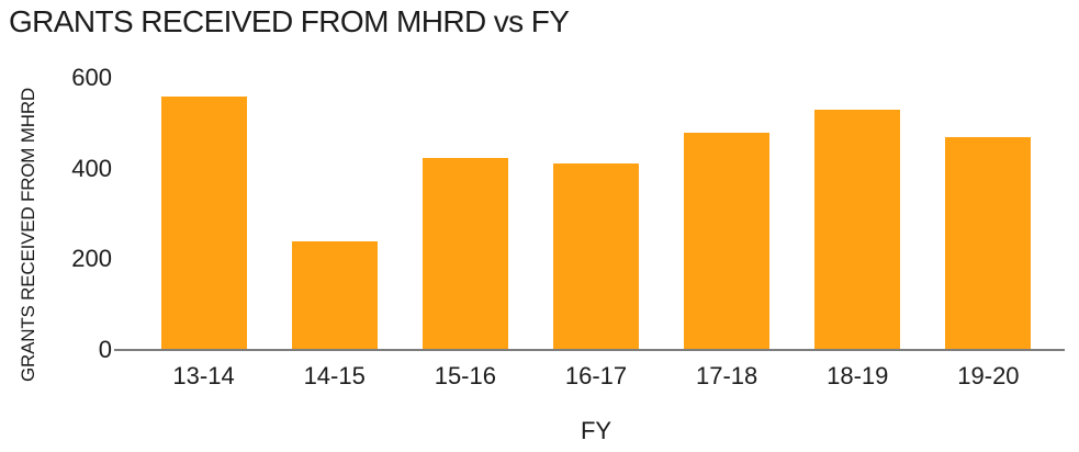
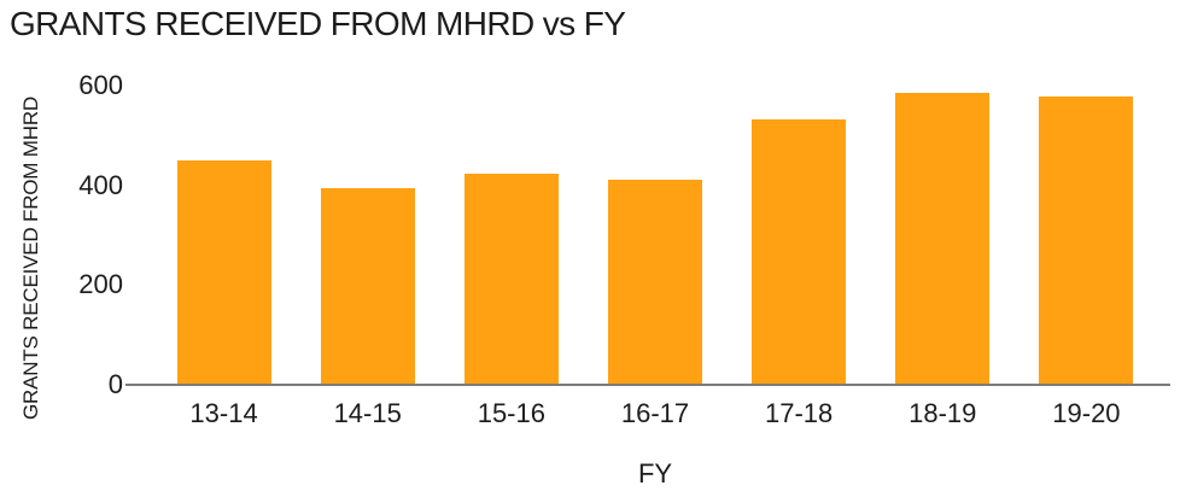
13-14: 560 -> 450
14-15: 240 -> 400
17-18: 480 -> 530
18-19: 530 -> 580
19-20: 470 -> 580
